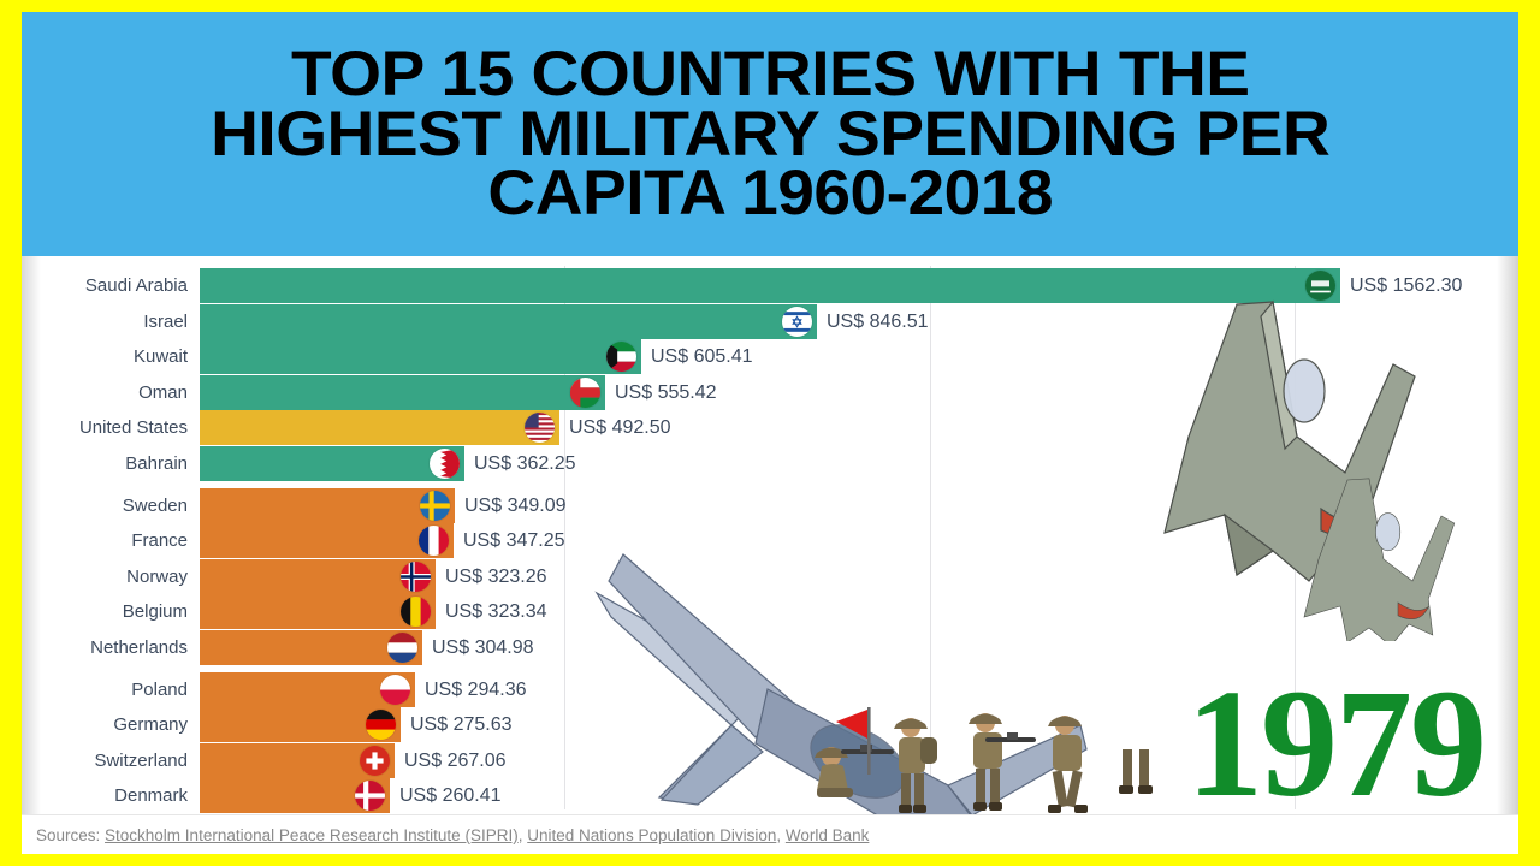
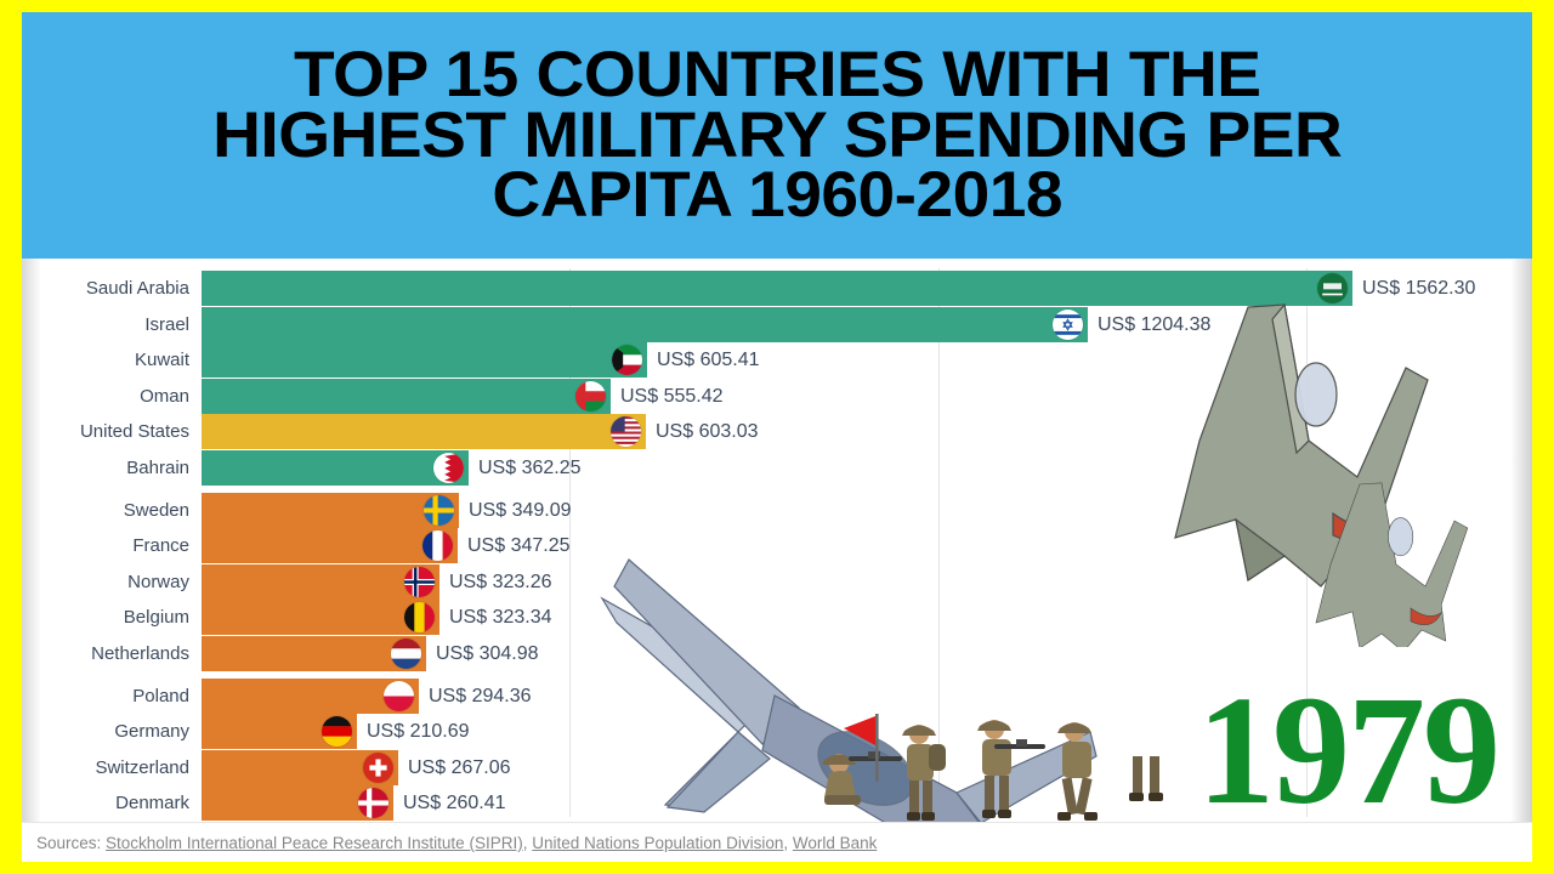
Israel: 846.51 -> 1204.38
United States: 492.50 -> 603.03
Germany: 275.63 -> 210.69
